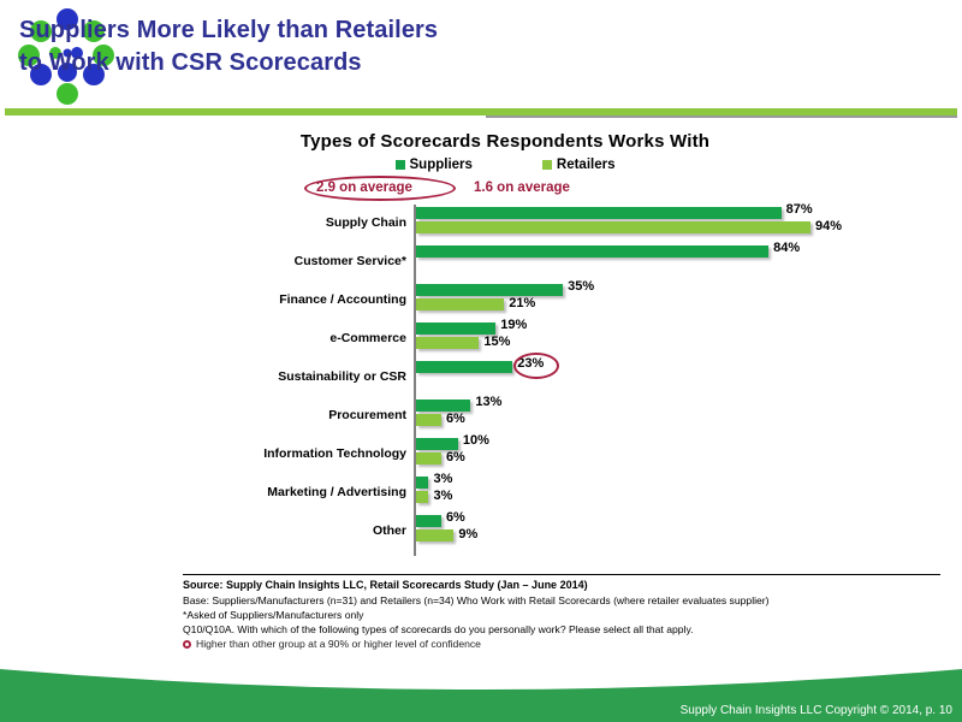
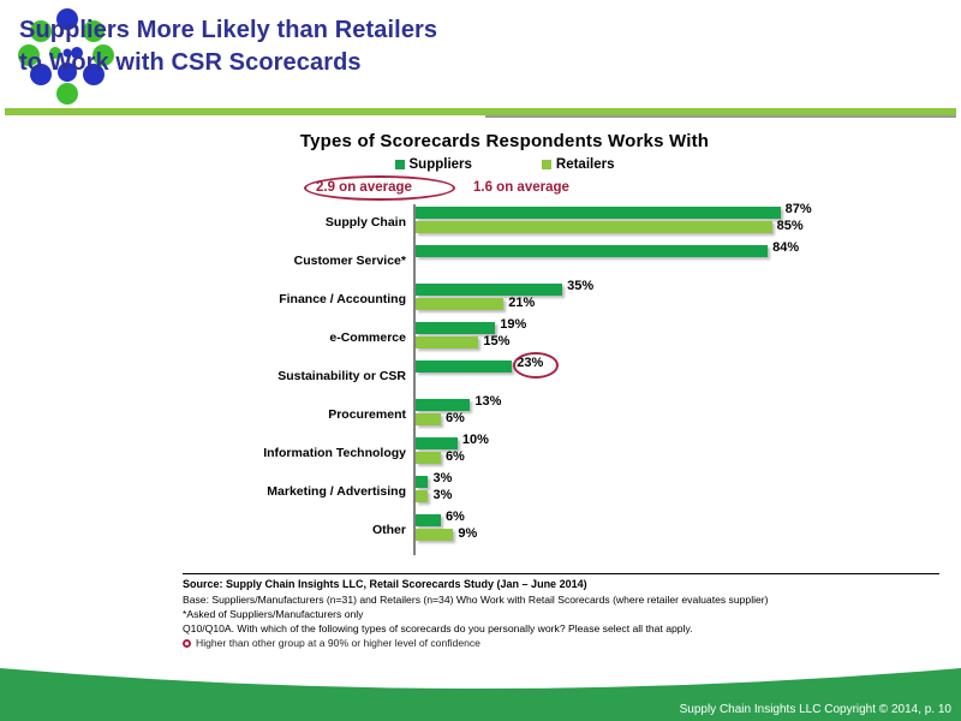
Retailers/Supply Chain: 94% -> 85%
